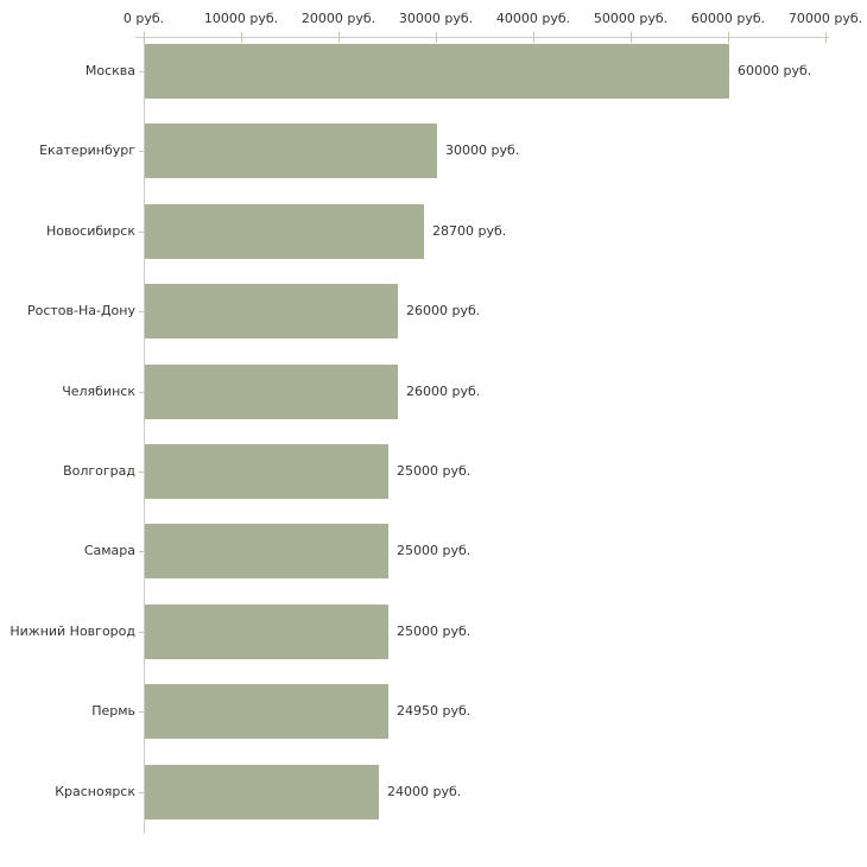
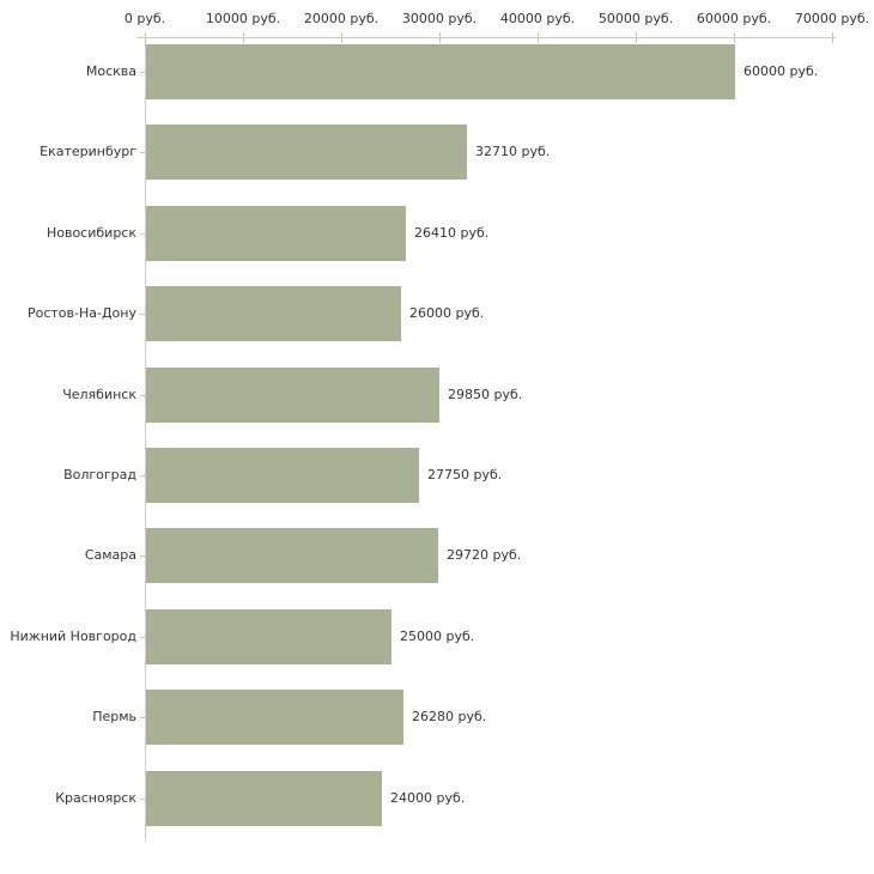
Екатеринбург: 30000 -> 32710
Новосибирск: 28700 -> 26410
Челябинск: 26000 -> 29850
Волгоград: 25000 -> 27750
Самара: 25000 -> 29720
Пермь: 24950 -> 26280
